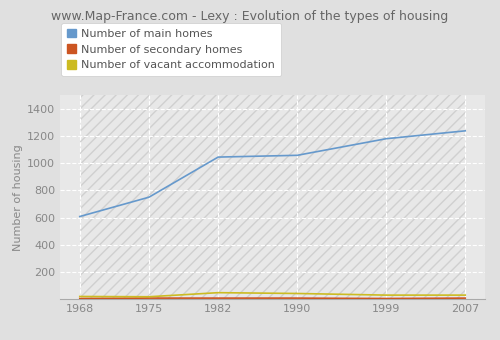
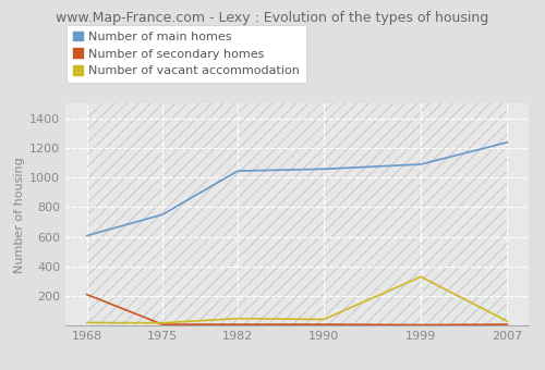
Number of secondary homes/1968: 0 -> 210
Number of main homes/1999: 1180 -> 1090
Number of vacant accommodation/1999: 30 -> 330
